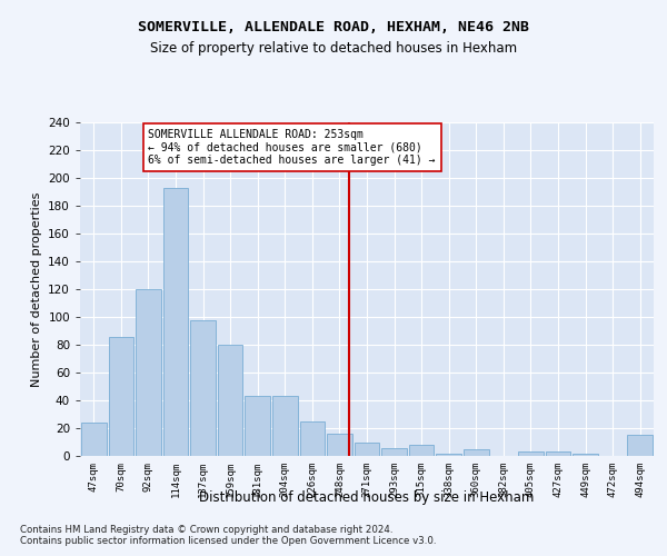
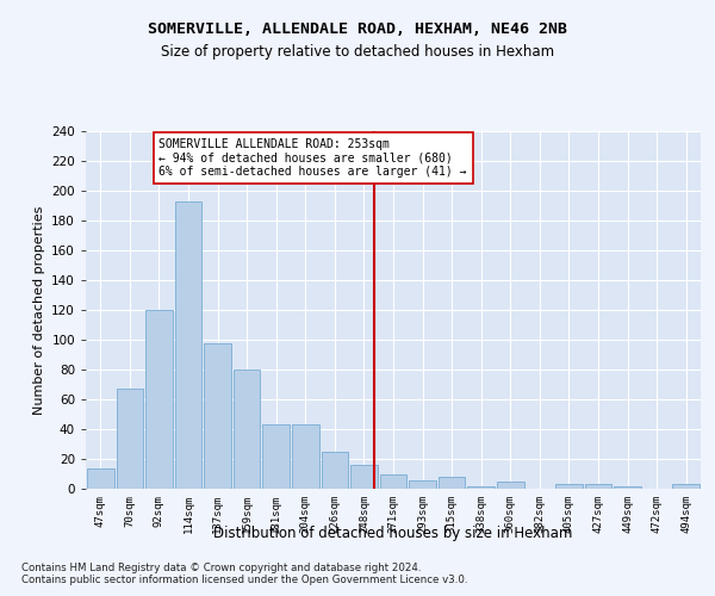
47sqm: 24 -> 14
70sqm: 86 -> 67
494sqm: 15 -> 3
